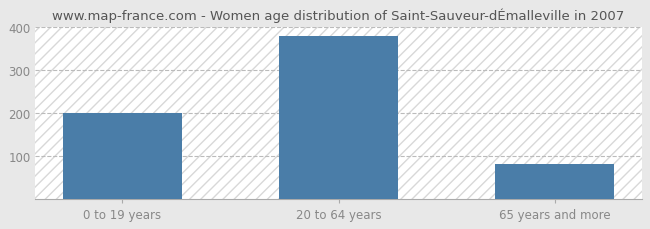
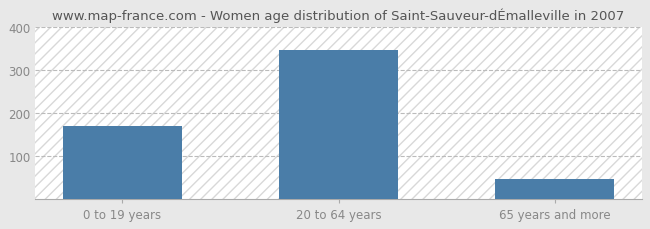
0 to 19 years: 200 -> 170
20 to 64 years: 380 -> 347
65 years and more: 80 -> 46
